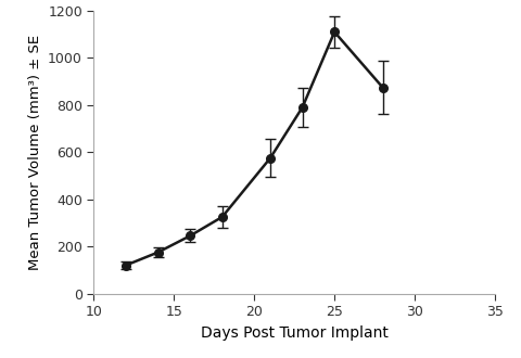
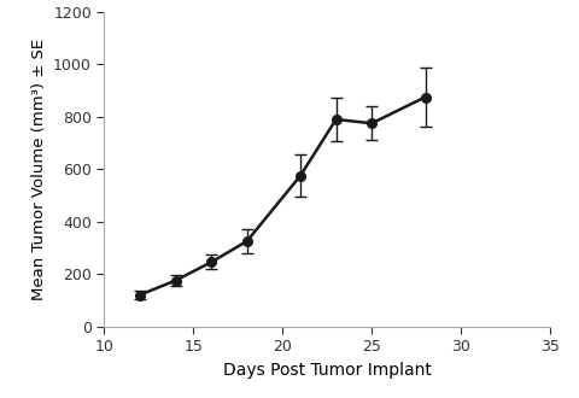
25: 1110 -> 775
